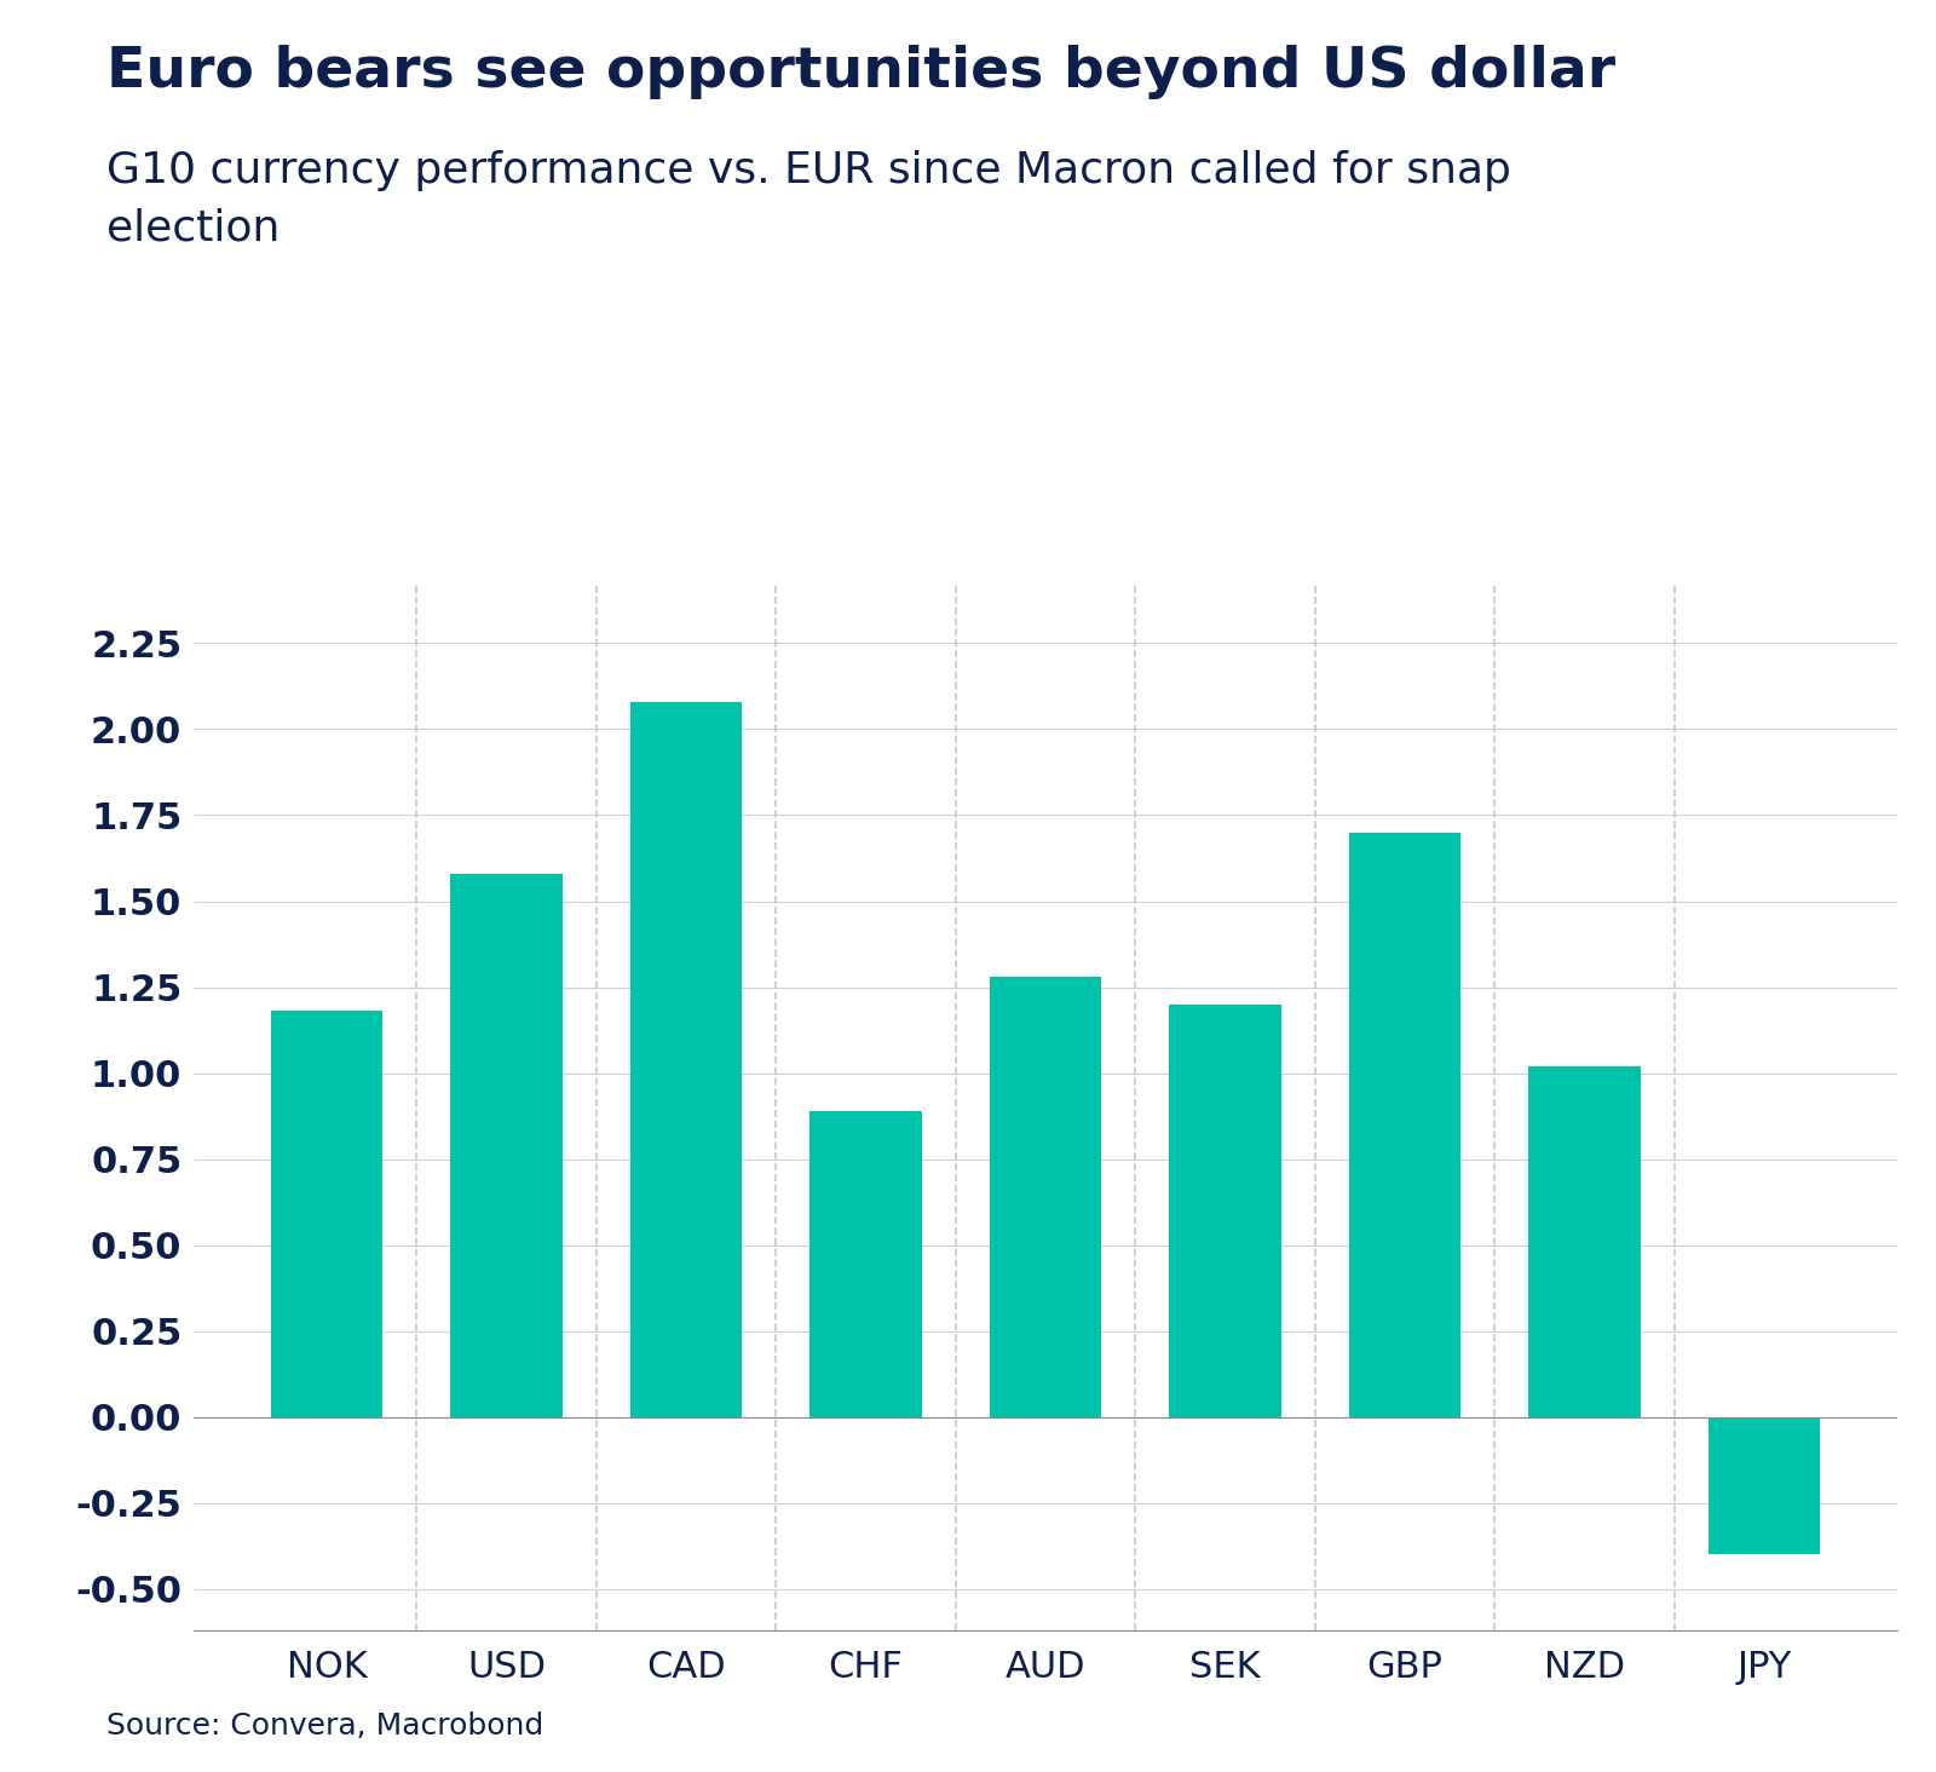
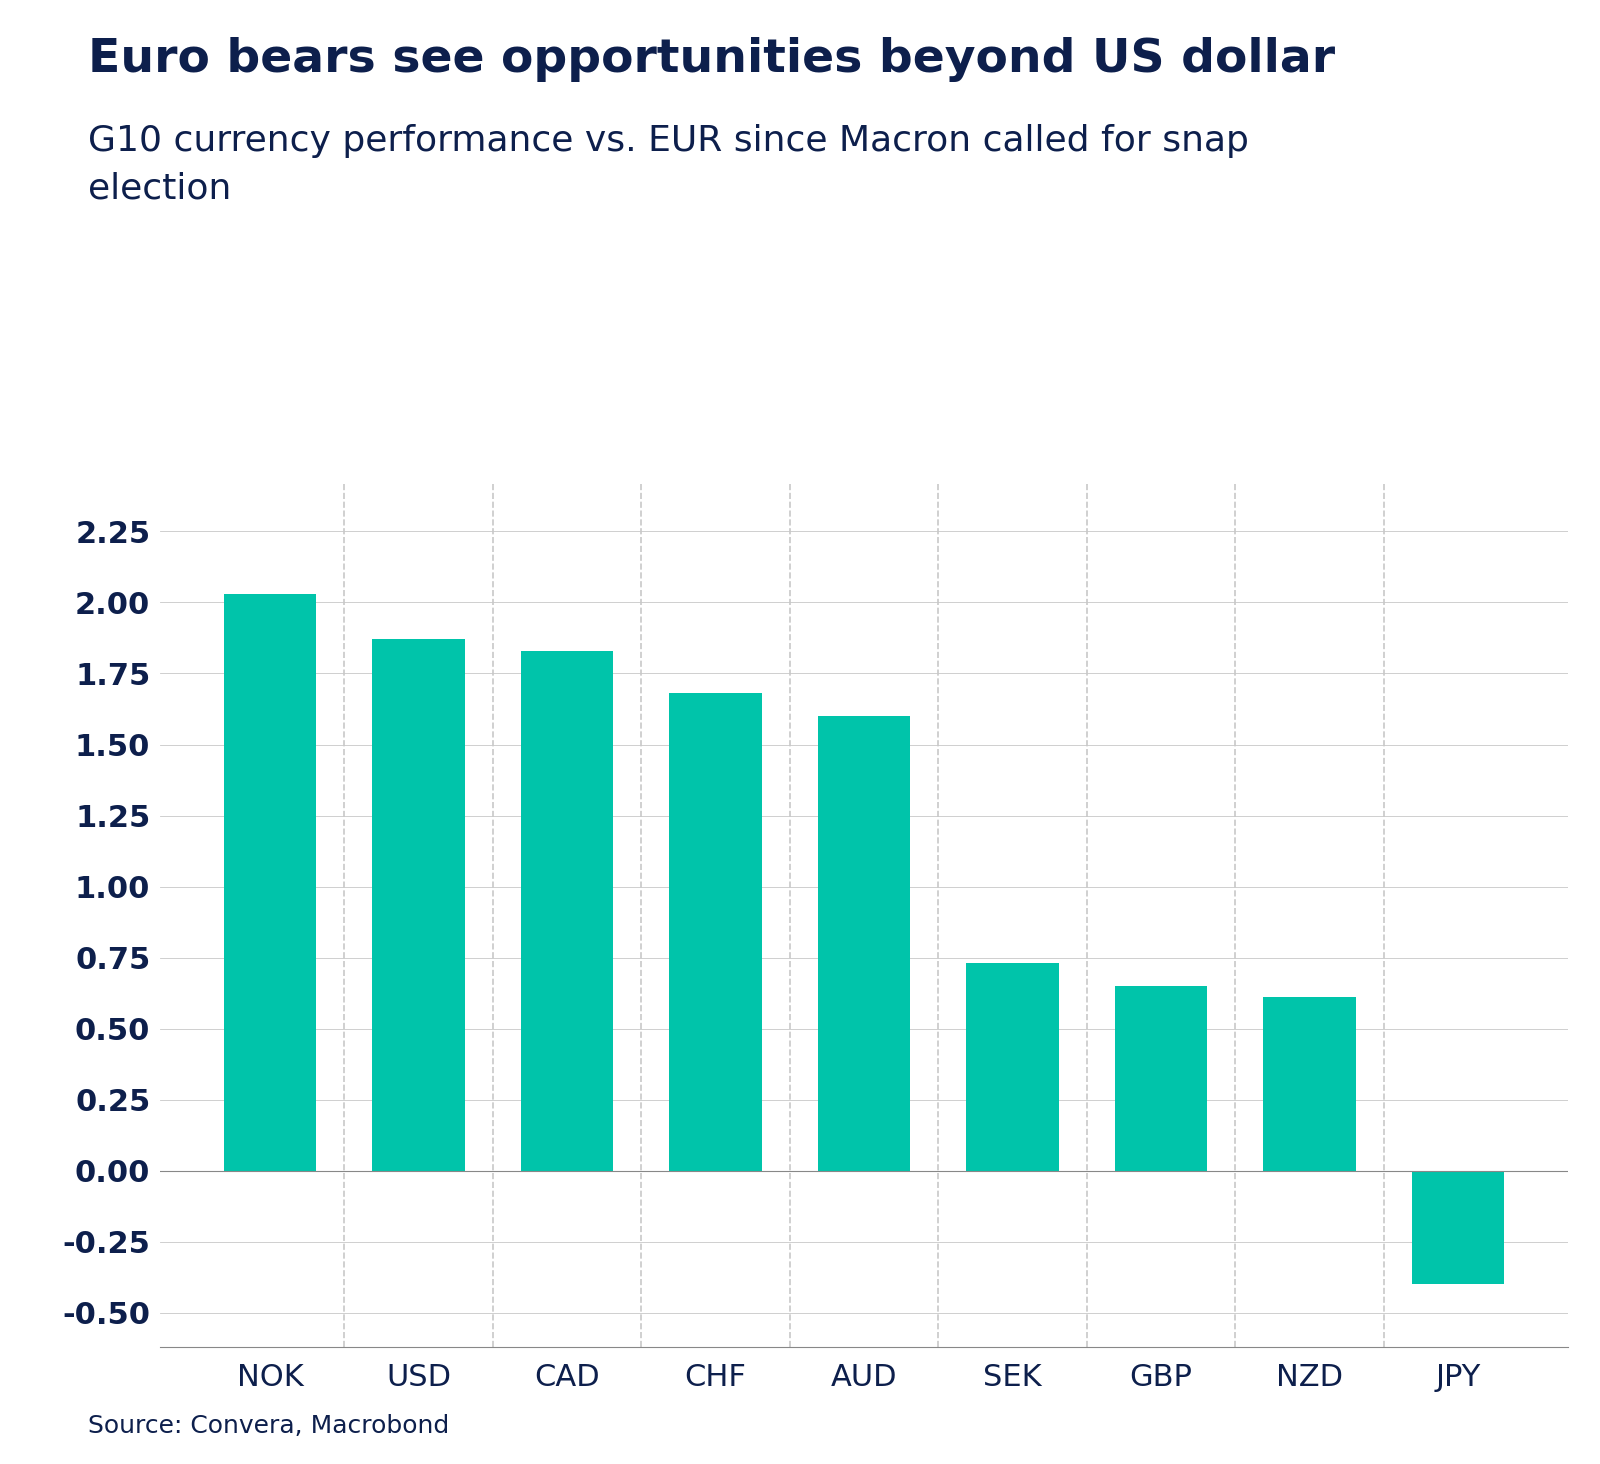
NOK: 1.18 -> 2.03
USD: 1.58 -> 1.87
CAD: 2.08 -> 1.83
CHF: 0.89 -> 1.68
AUD: 1.28 -> 1.60
SEK: 1.20 -> 0.73
GBP: 1.70 -> 0.65
NZD: 1.02 -> 0.61
